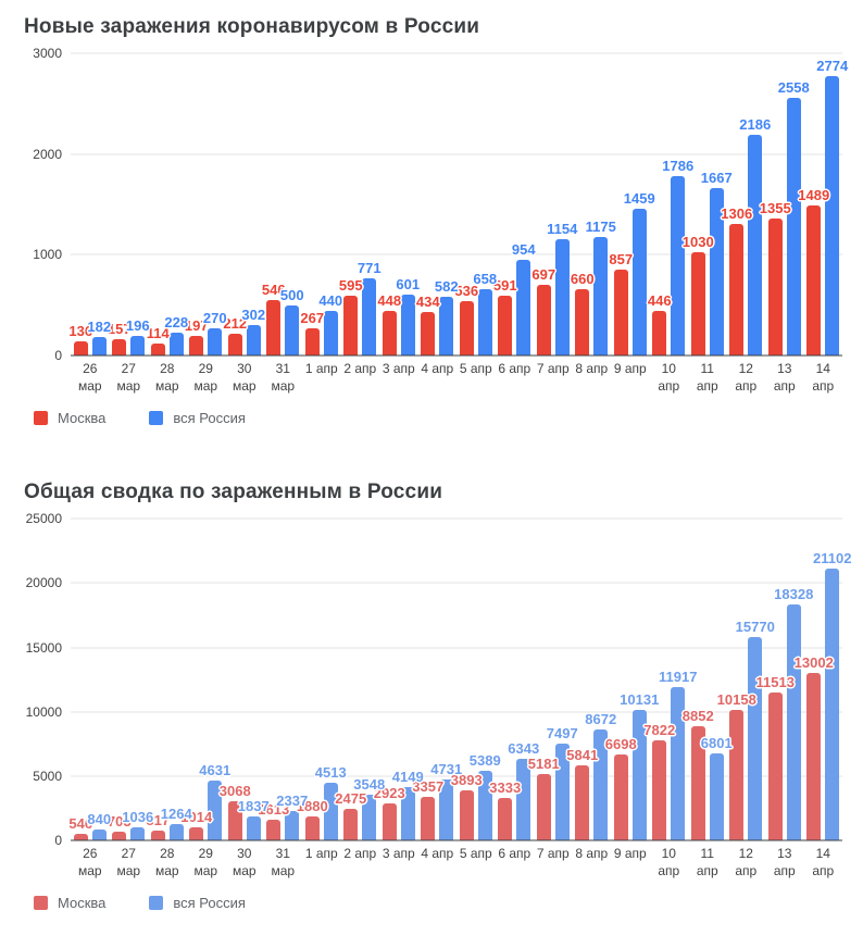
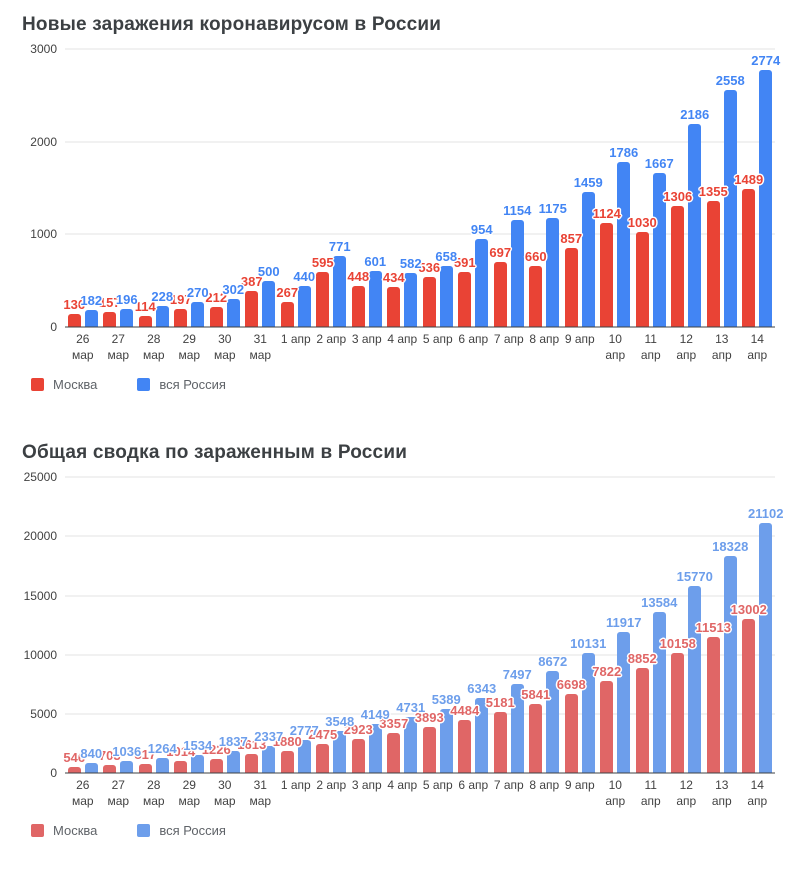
Новые заражения коронавирусом в России/Москва/31 мар: 546 -> 387
Новые заражения коронавирусом в России/Москва/10 апр: 446 -> 1124
Общая сводка по зараженным в России/вся Россия/29 мар: 4631 -> 1534
Общая сводка по зараженным в России/Москва/30 мар: 3068 -> 1226
Общая сводка по зараженным в России/вся Россия/1 апр: 4513 -> 2777
Общая сводка по зараженным в России/Москва/6 апр: 3333 -> 4484
Общая сводка по зараженным в России/вся Россия/11 апр: 6801 -> 13584
